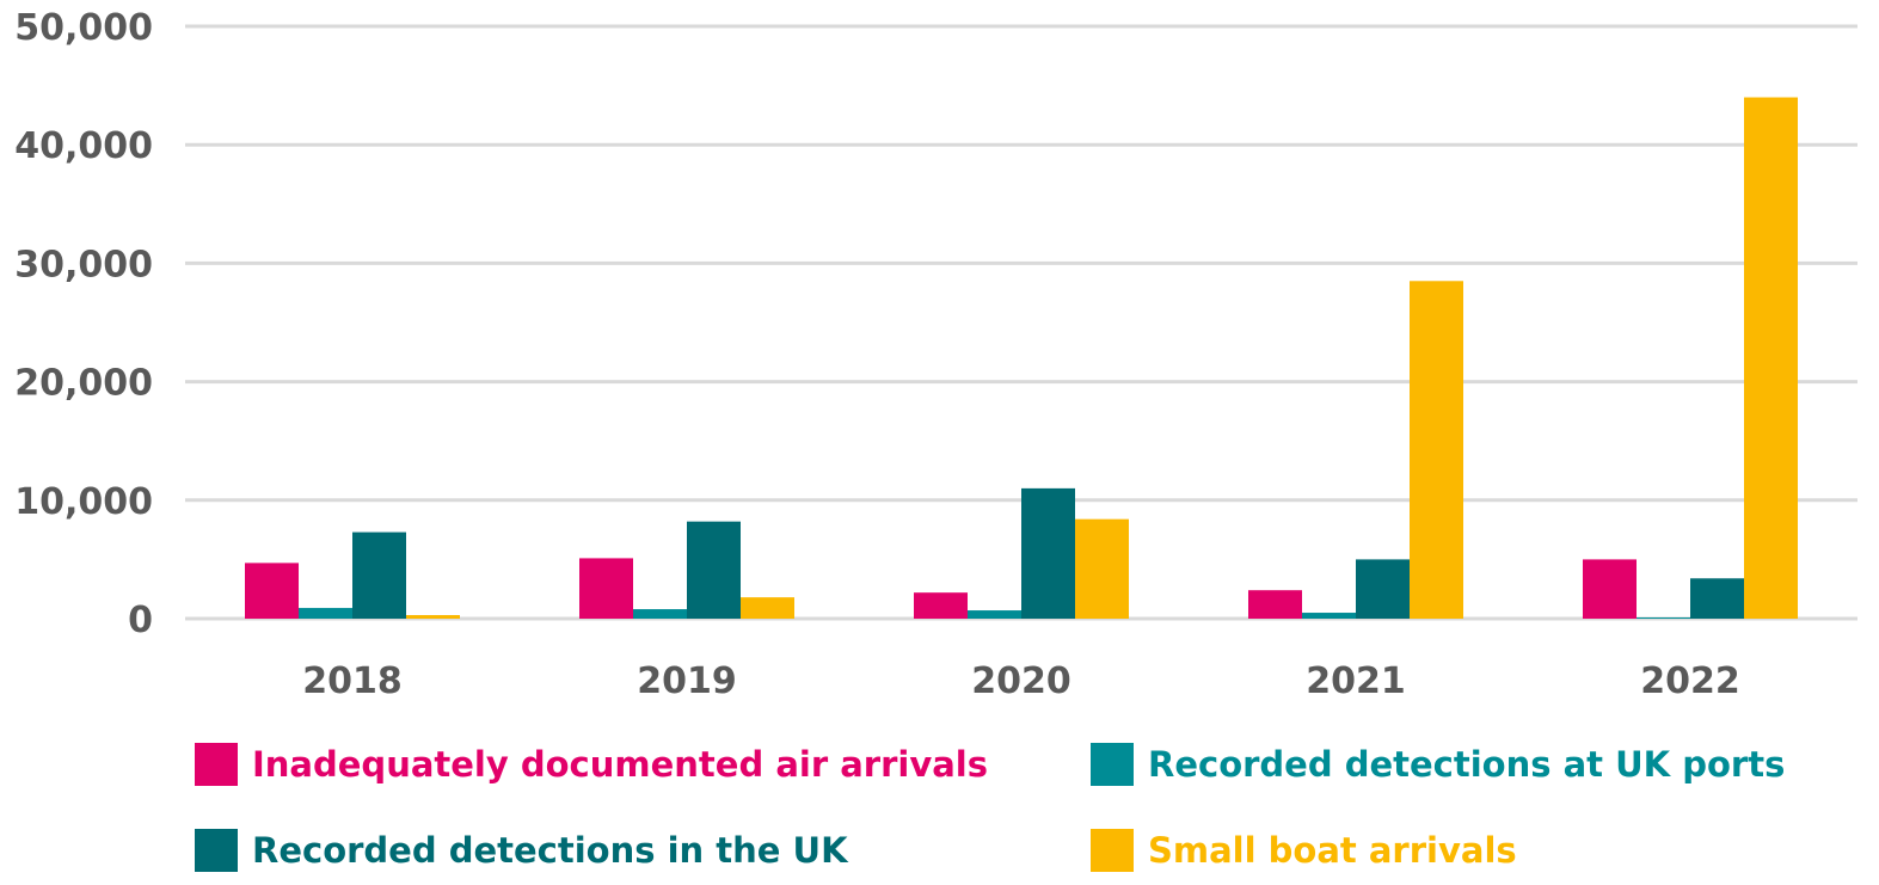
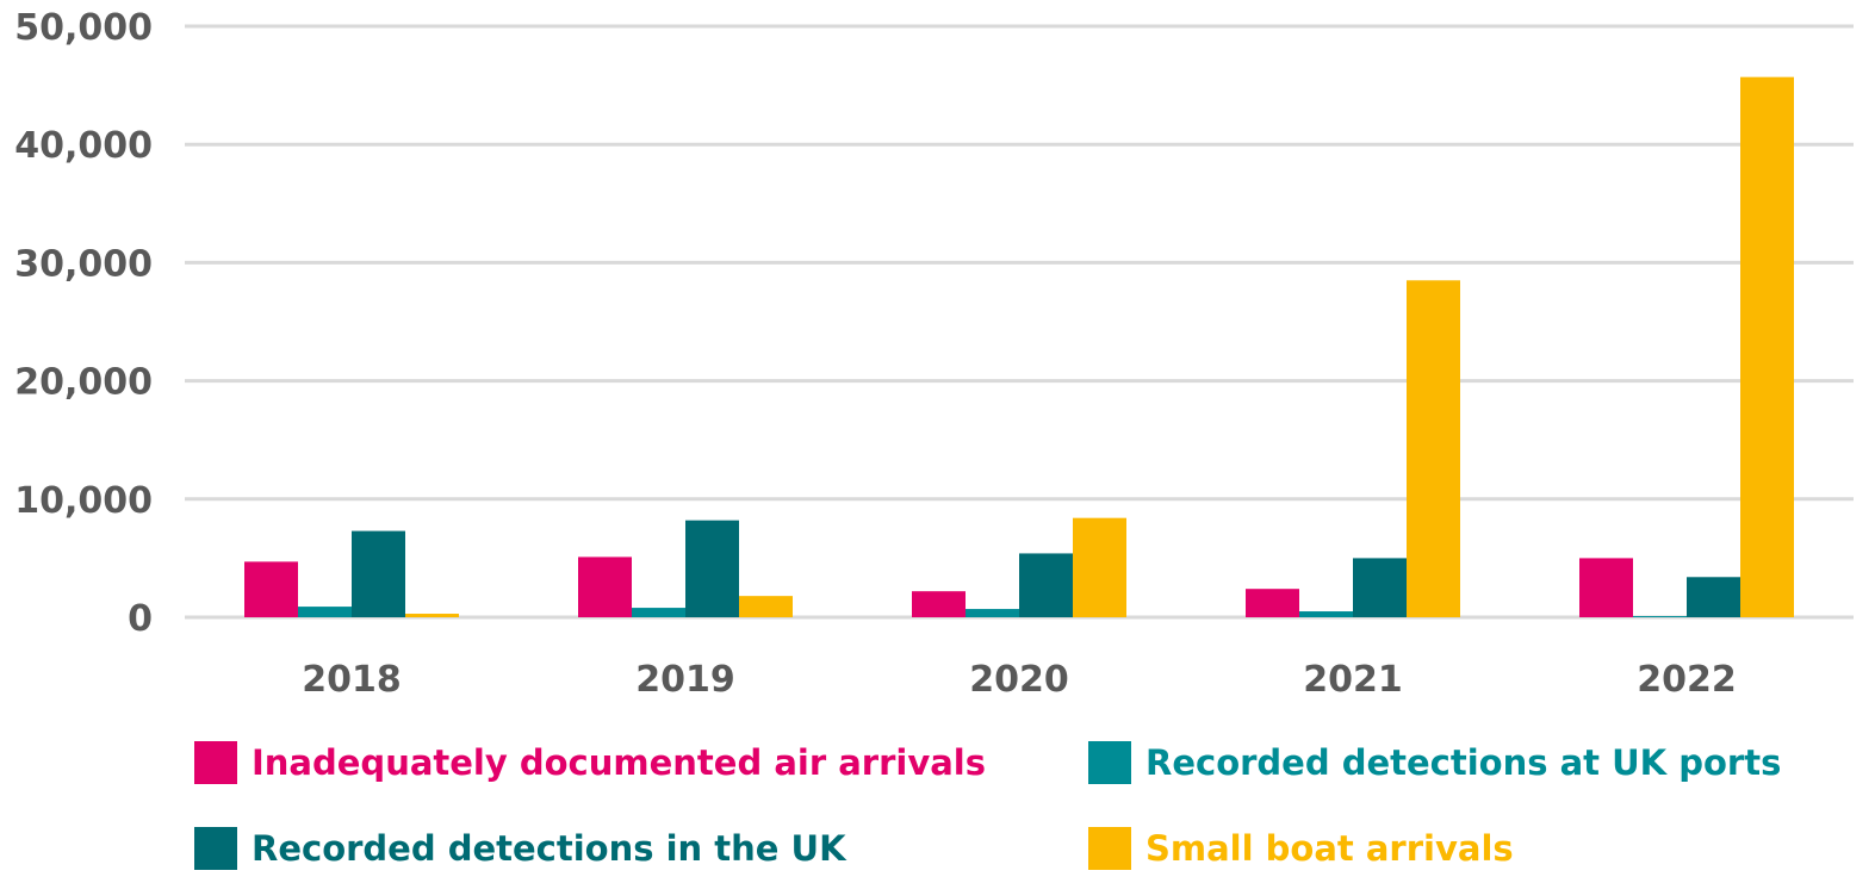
Recorded detections in the UK/2020: 11000 -> 5000
Small boat arrivals/2022: 44000 -> 46000
